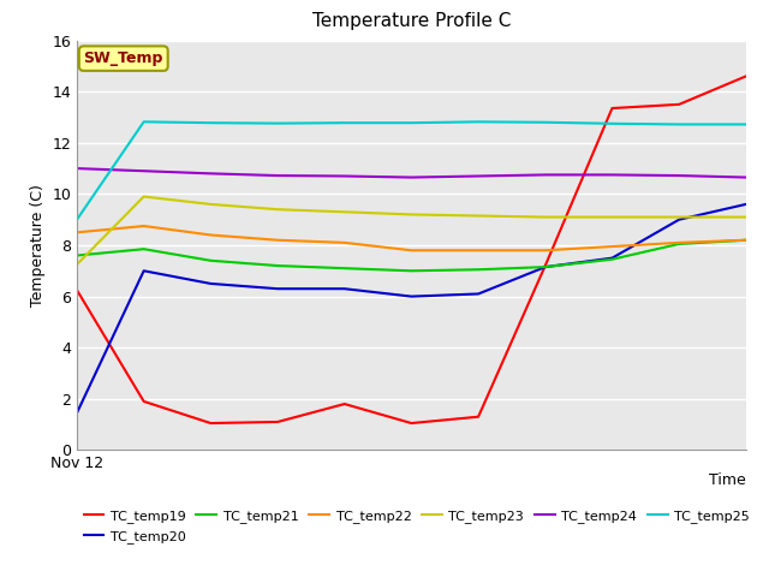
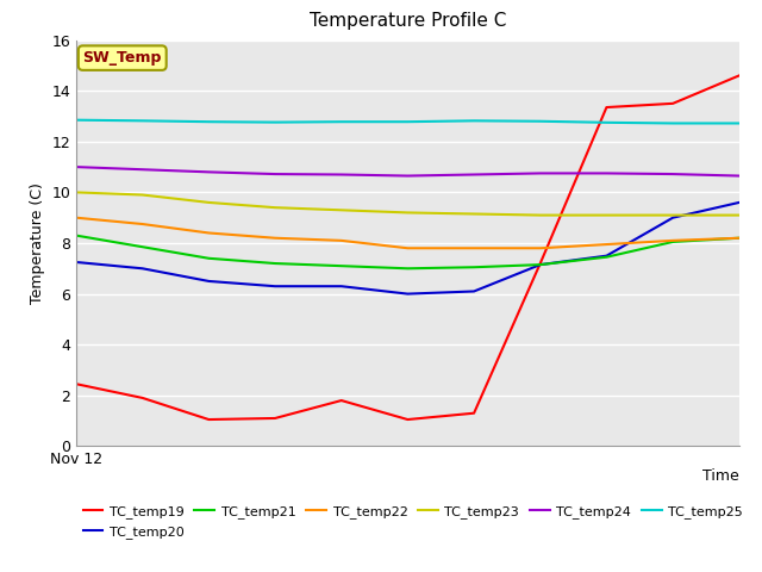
TC_temp19/Nov 12: 6.25 -> 2.45
TC_temp20/Nov 12: 1.45 -> 7.25
TC_temp21/Nov 12: 7.60 -> 8.30
TC_temp22/Nov 12: 8.50 -> 9.00
TC_temp23/Nov 12: 7.25 -> 10.00
TC_temp25/Nov 12: 9.00 -> 12.85
